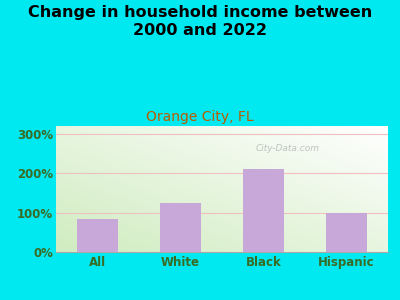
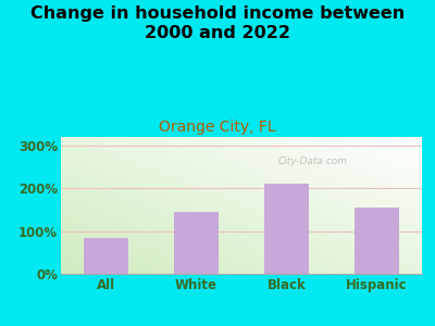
White: 125% -> 145%
Hispanic: 100% -> 155%
